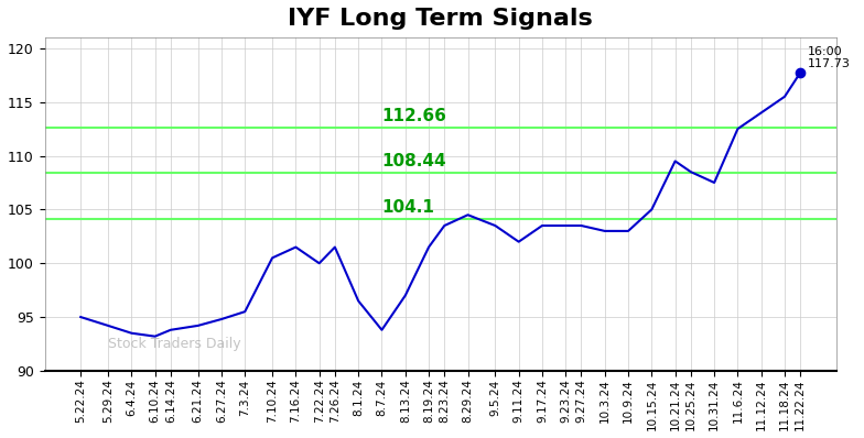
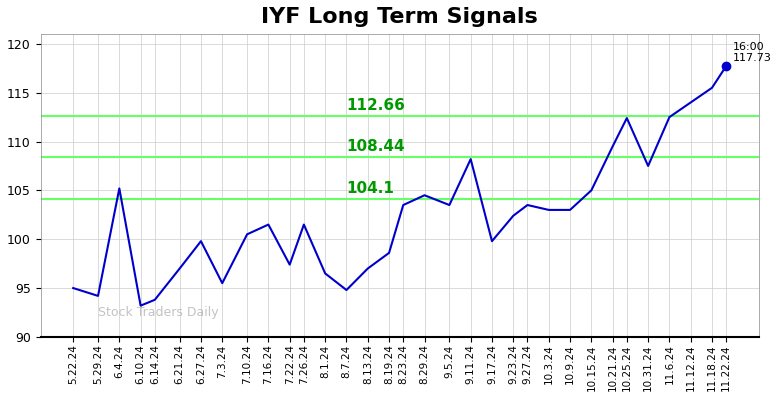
6.4.24: 93.5 -> 105.2
6.21.24: 94.2 -> 97.0
6.27.24: 94.8 -> 99.8
7.22.24: 100.0 -> 97.4
8.7.24: 93.8 -> 94.8
8.19.24: 101.5 -> 98.6
9.11.24: 102.0 -> 108.2
9.17.24: 103.5 -> 99.8
9.23.24: 103.5 -> 102.4
10.25.24: 108.5 -> 112.4
